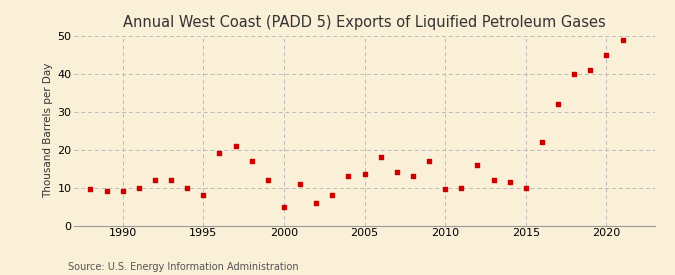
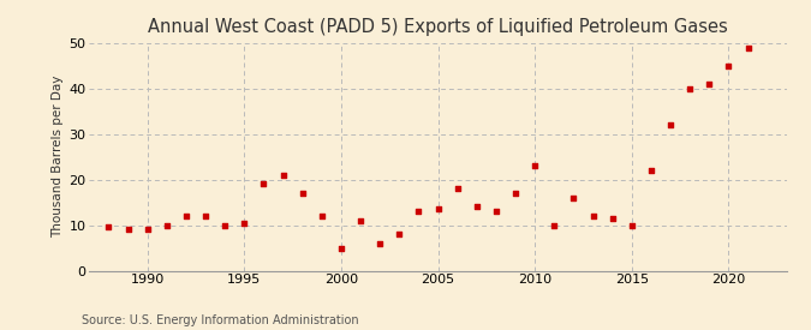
1995: 8.0 -> 10.5
2010: 9.5 -> 23.0
